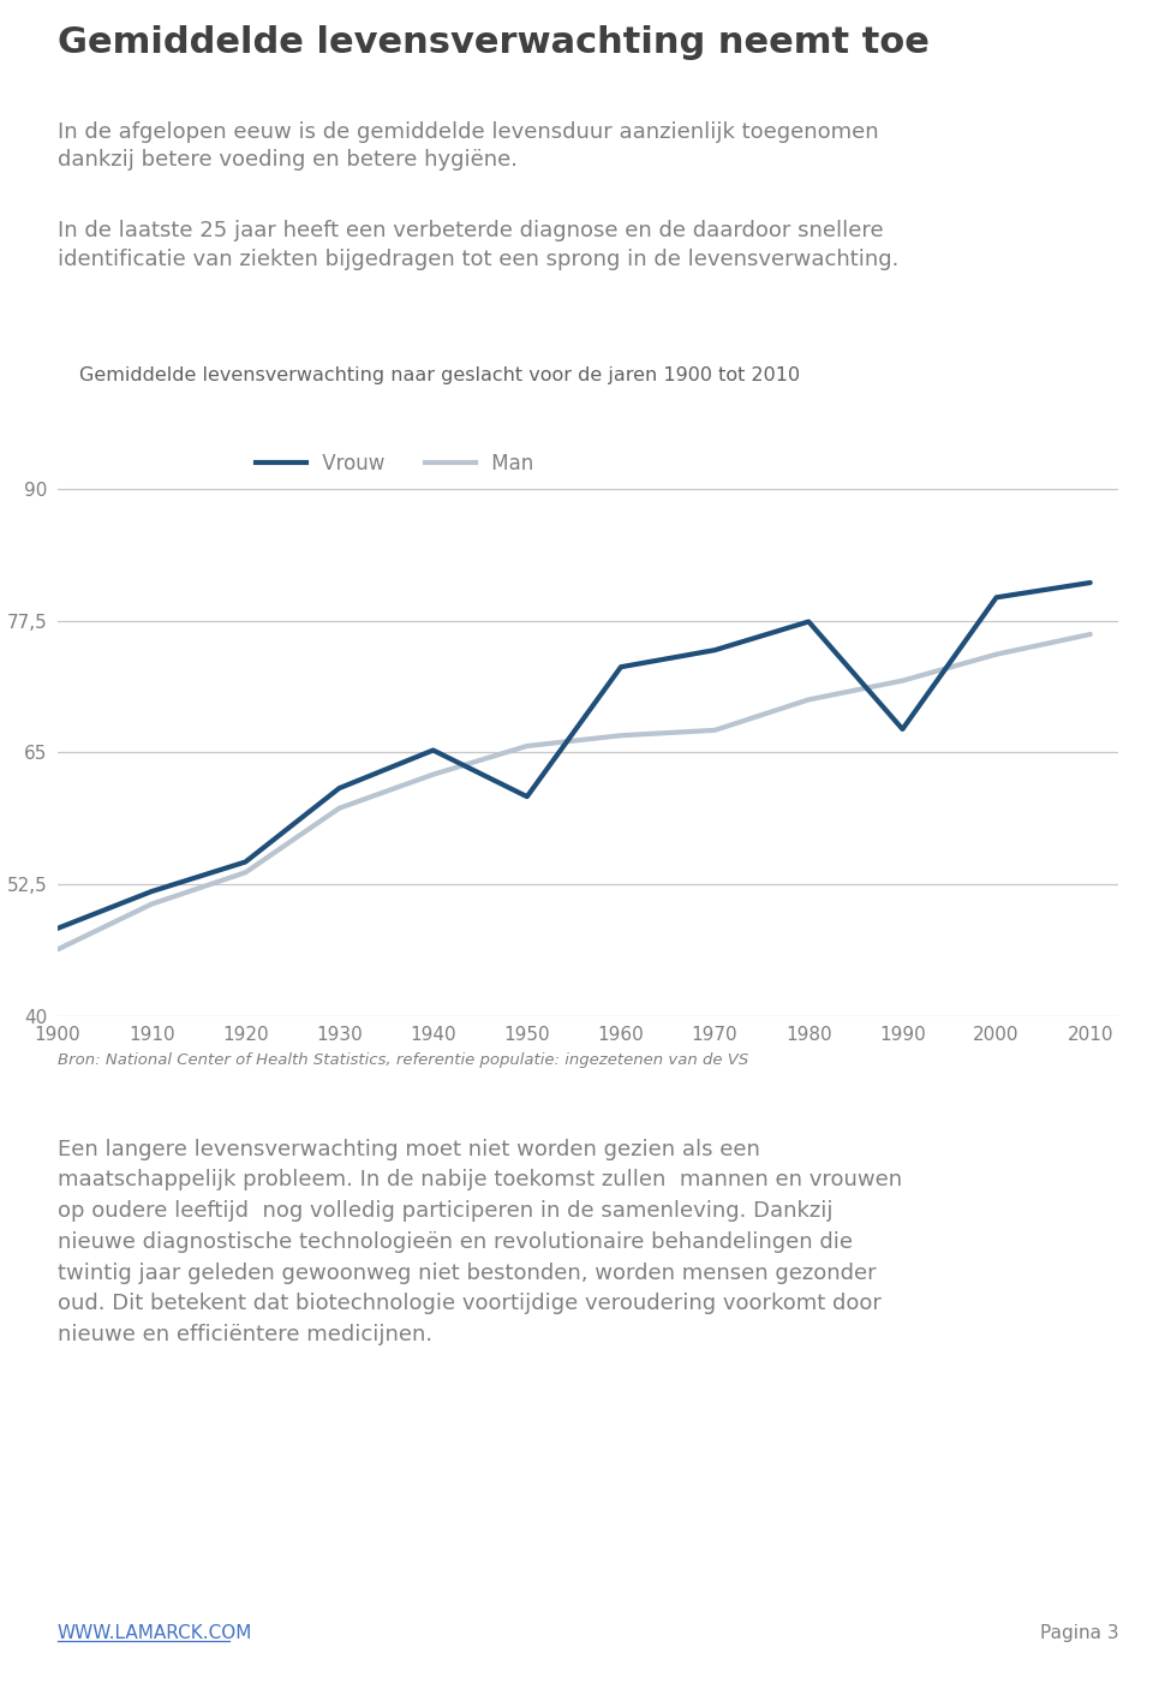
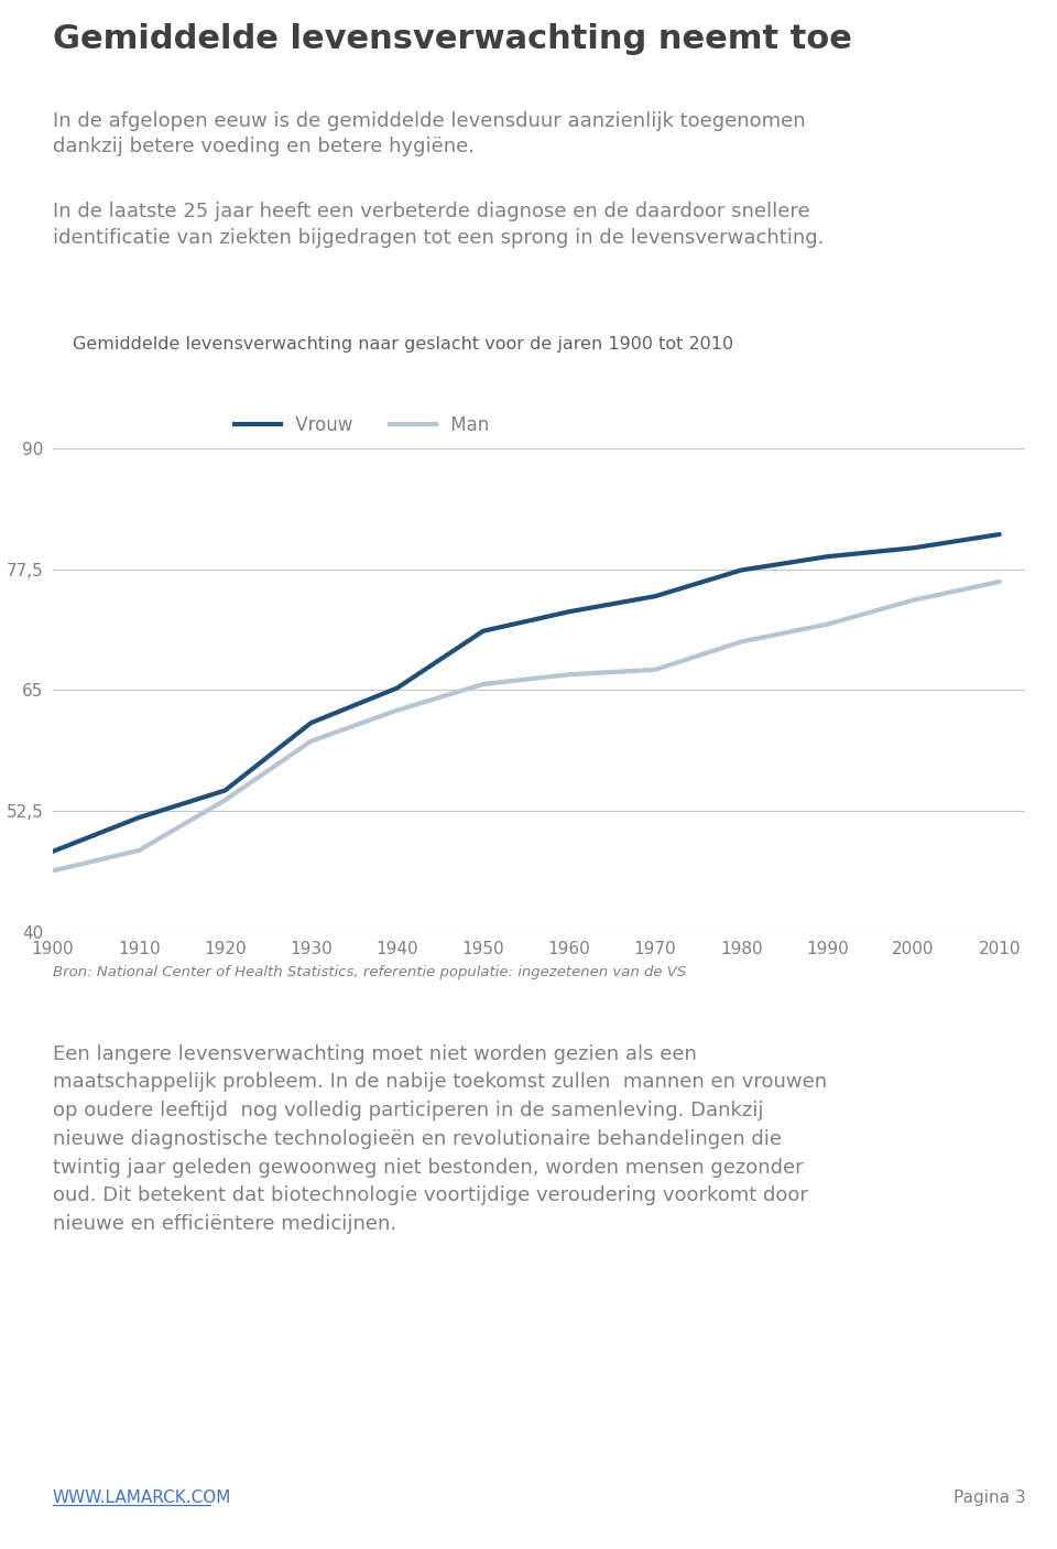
Man/1910: 50,6 -> 48,4
Vrouw/1950: 60,8 -> 71,1
Vrouw/1990: 67,2 -> 78,8
